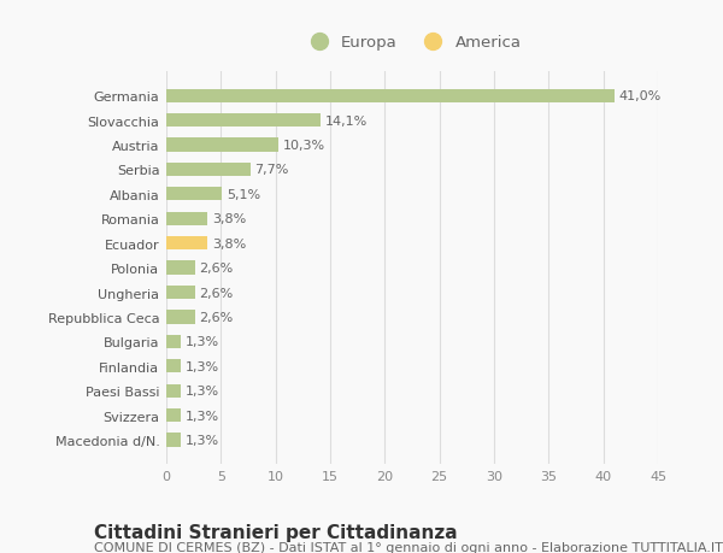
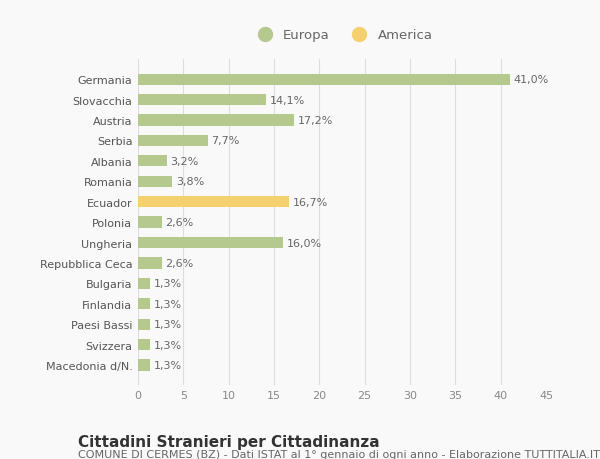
Austria: 10,3% -> 17,2%
Albania: 5,1% -> 3,2%
Ecuador: 3,8% -> 16,7%
Ungheria: 2,6% -> 16,0%
